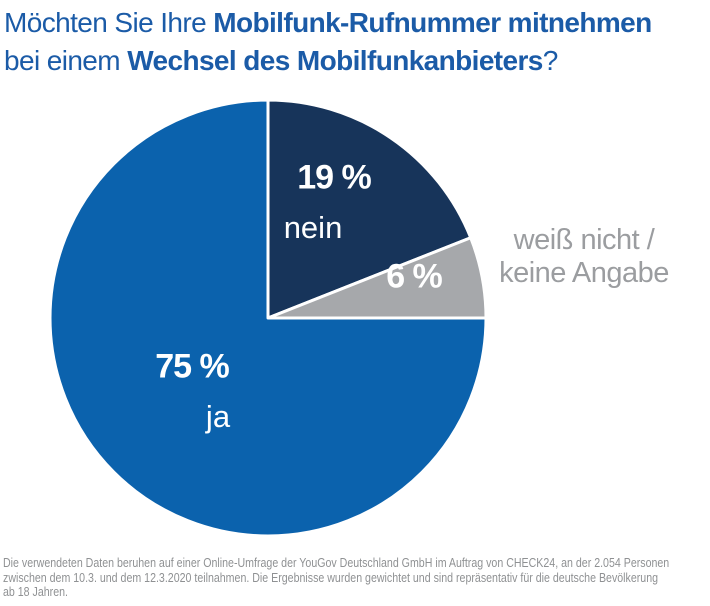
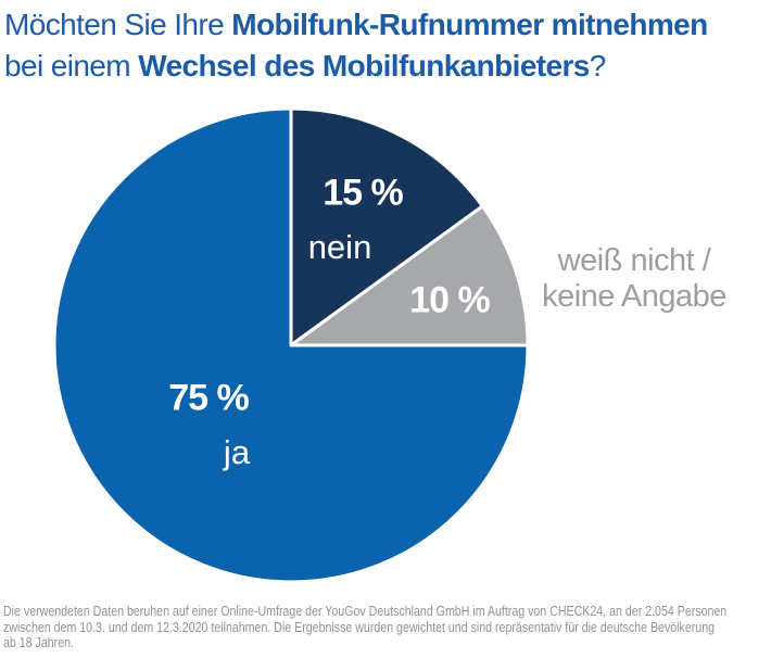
nein: 19 -> 15
weiß nicht / keine Angabe: 6 -> 10
